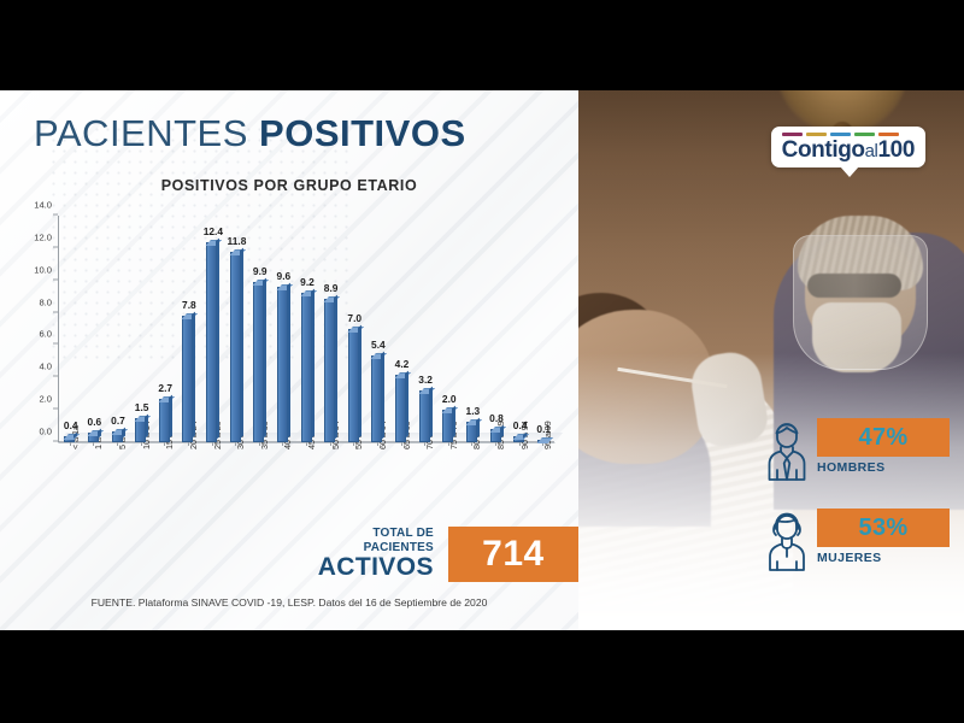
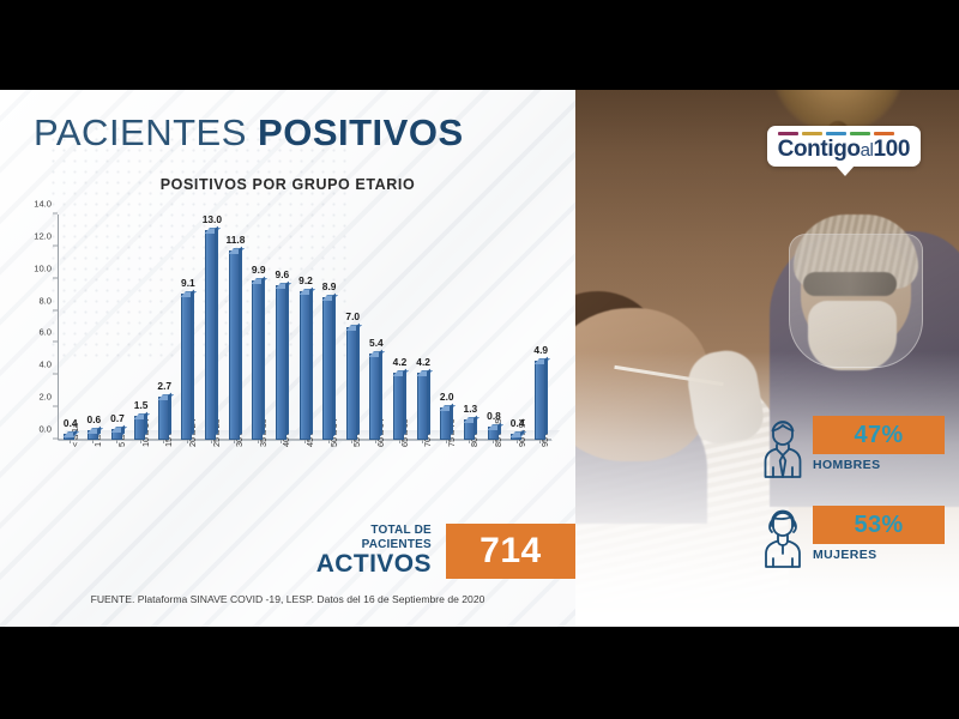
20 a 24: 7.8 -> 9.1
25 a 29: 12.4 -> 13.0
70 a 74: 3.2 -> 4.2
95 a 99: 0.1 -> 4.9
